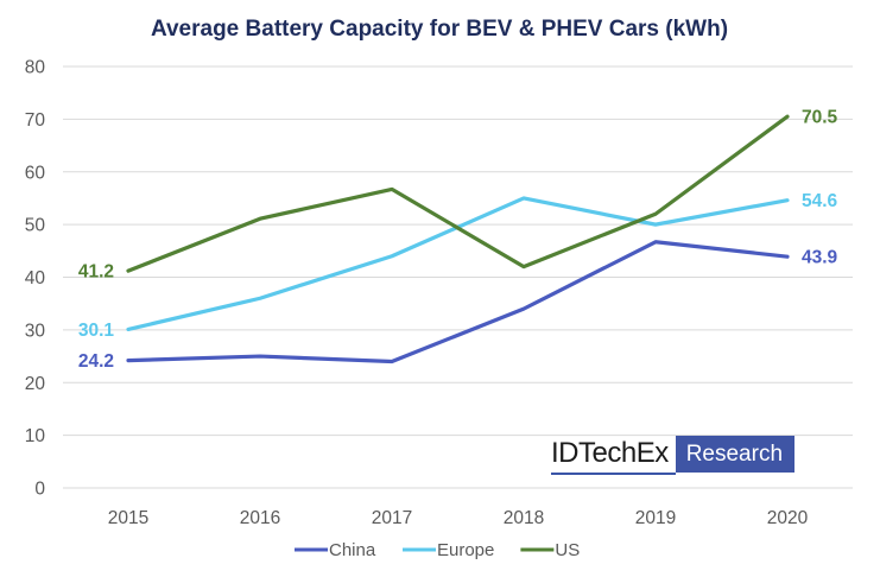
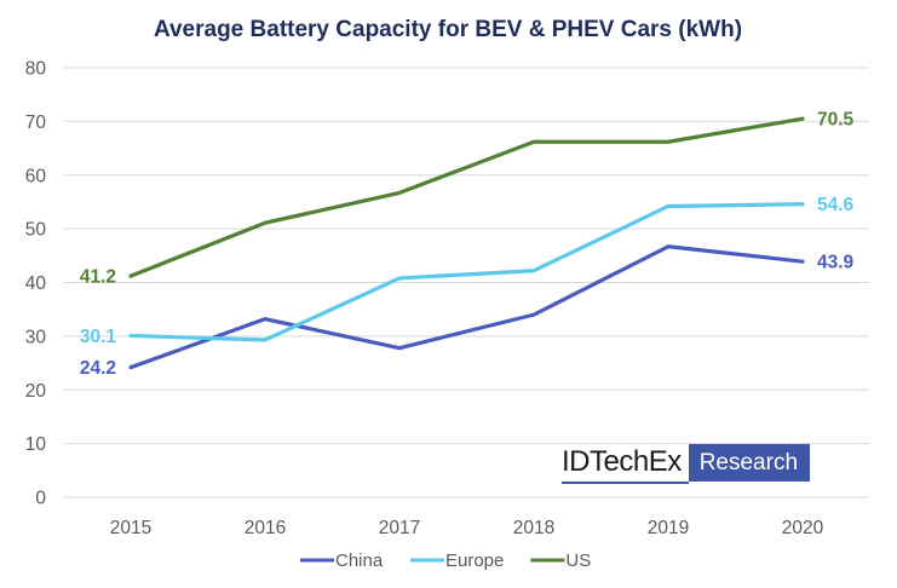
China/2016: 25 -> 33
Europe/2016: 36 -> 29
China/2017: 24 -> 28
Europe/2017: 44 -> 41
Europe/2018: 55 -> 42
US/2018: 42 -> 66
Europe/2019: 50 -> 54
US/2019: 52 -> 66
